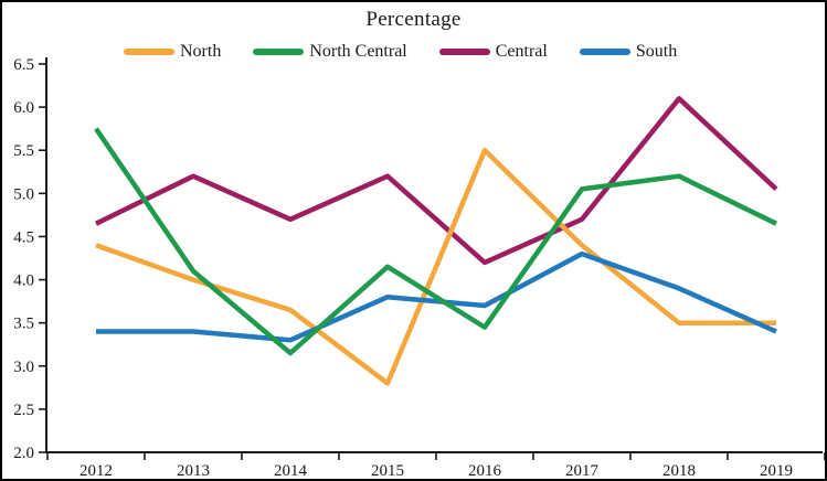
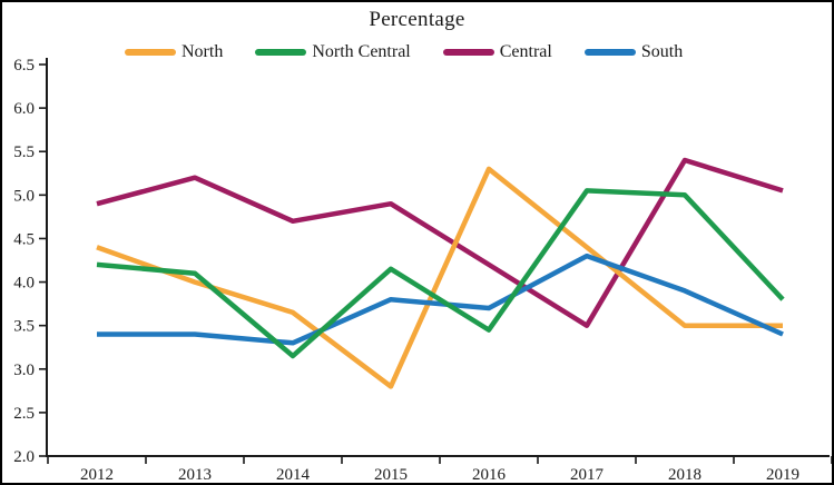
North Central/2012: 5.8 -> 4.2
Central/2012: 4.7 -> 4.9
Central/2015: 5.2 -> 4.9
North/2016: 5.5 -> 5.3
Central/2017: 4.7 -> 3.5
North Central/2018: 5.2 -> 5.0
Central/2018: 6.1 -> 5.4
North Central/2019: 4.7 -> 3.8
